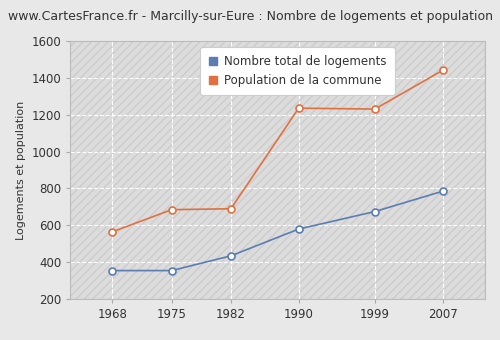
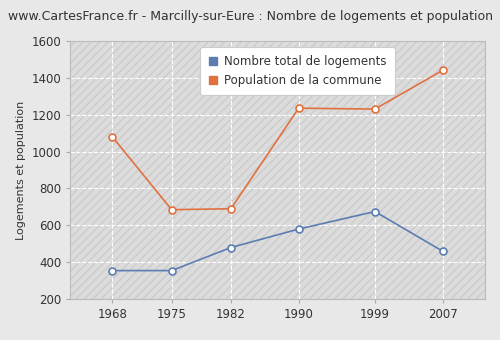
Population de la commune/1968: 560 -> 1080
Nombre total de logements/1982: 440 -> 480
Nombre total de logements/2007: 780 -> 460
